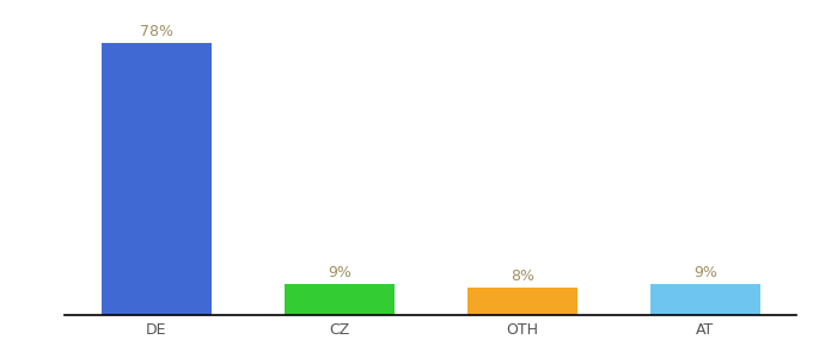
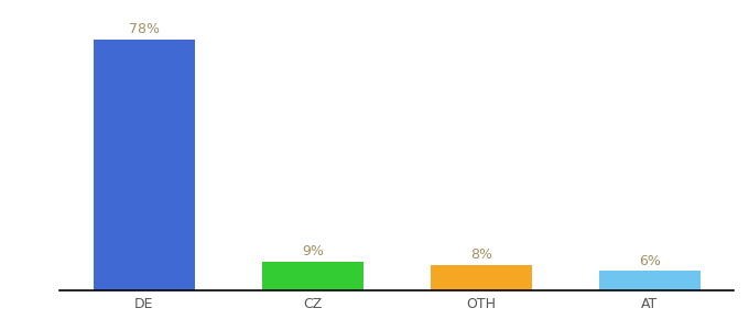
AT: 9% -> 6%
